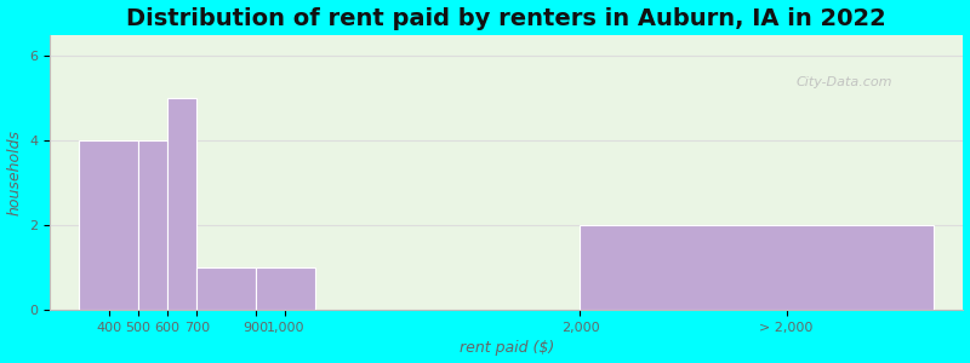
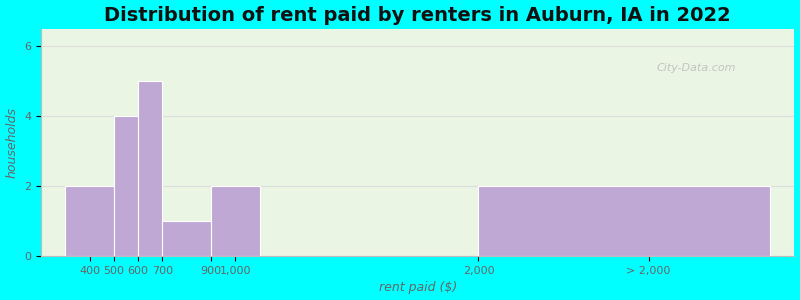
400: 4 -> 2
1,000: 1 -> 2
